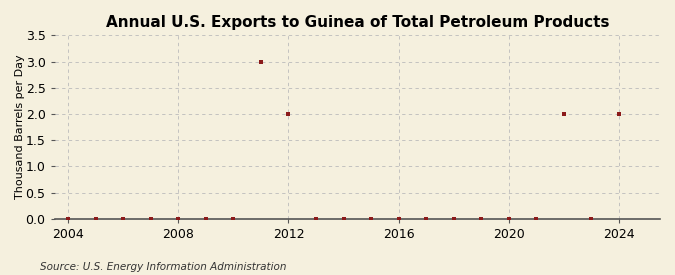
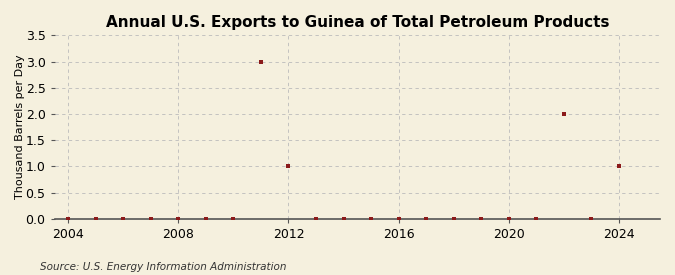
2012: 2 -> 1
2024: 2 -> 1
